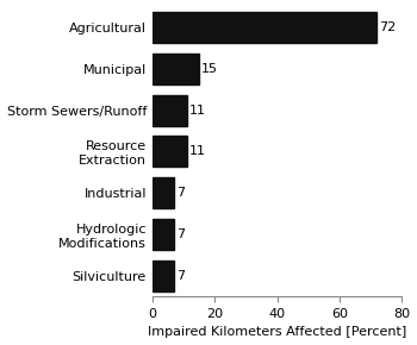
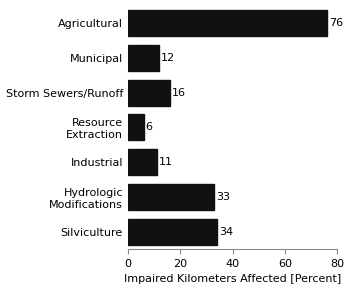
Agricultural: 72 -> 76
Municipal: 15 -> 12
Storm Sewers/Runoff: 11 -> 16
Resource Extraction: 11 -> 6
Industrial: 7 -> 11
Hydrologic Modifications: 7 -> 33
Silviculture: 7 -> 34
